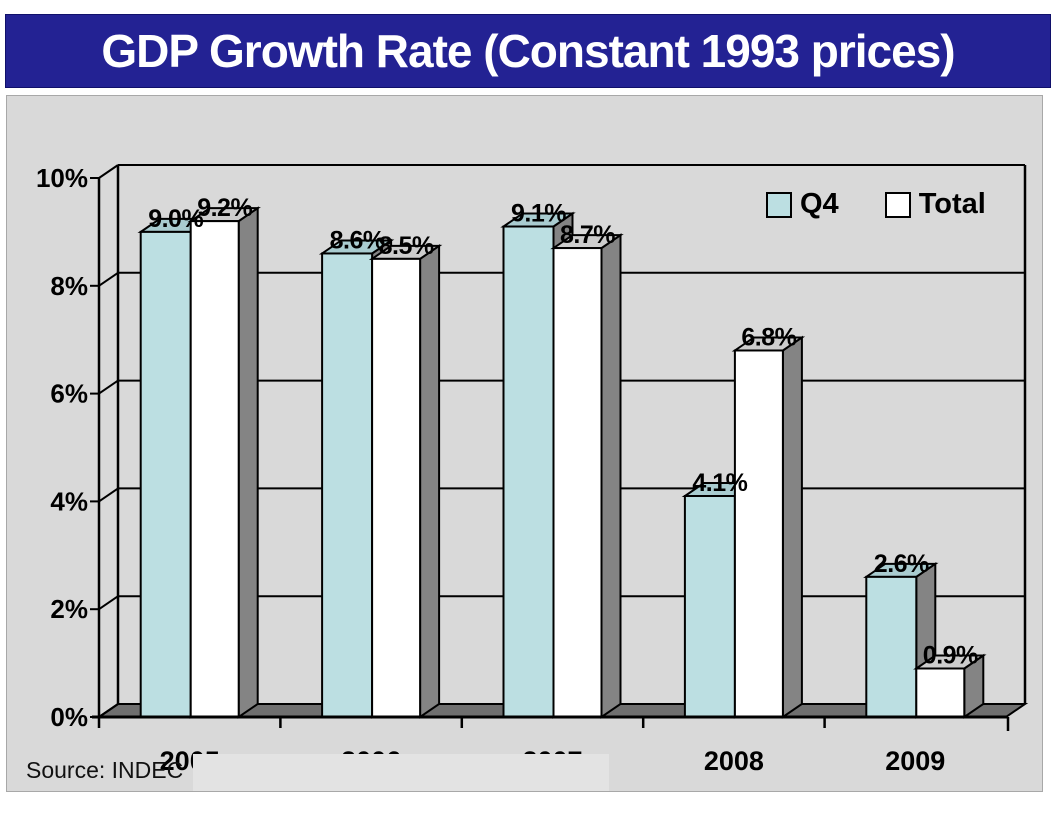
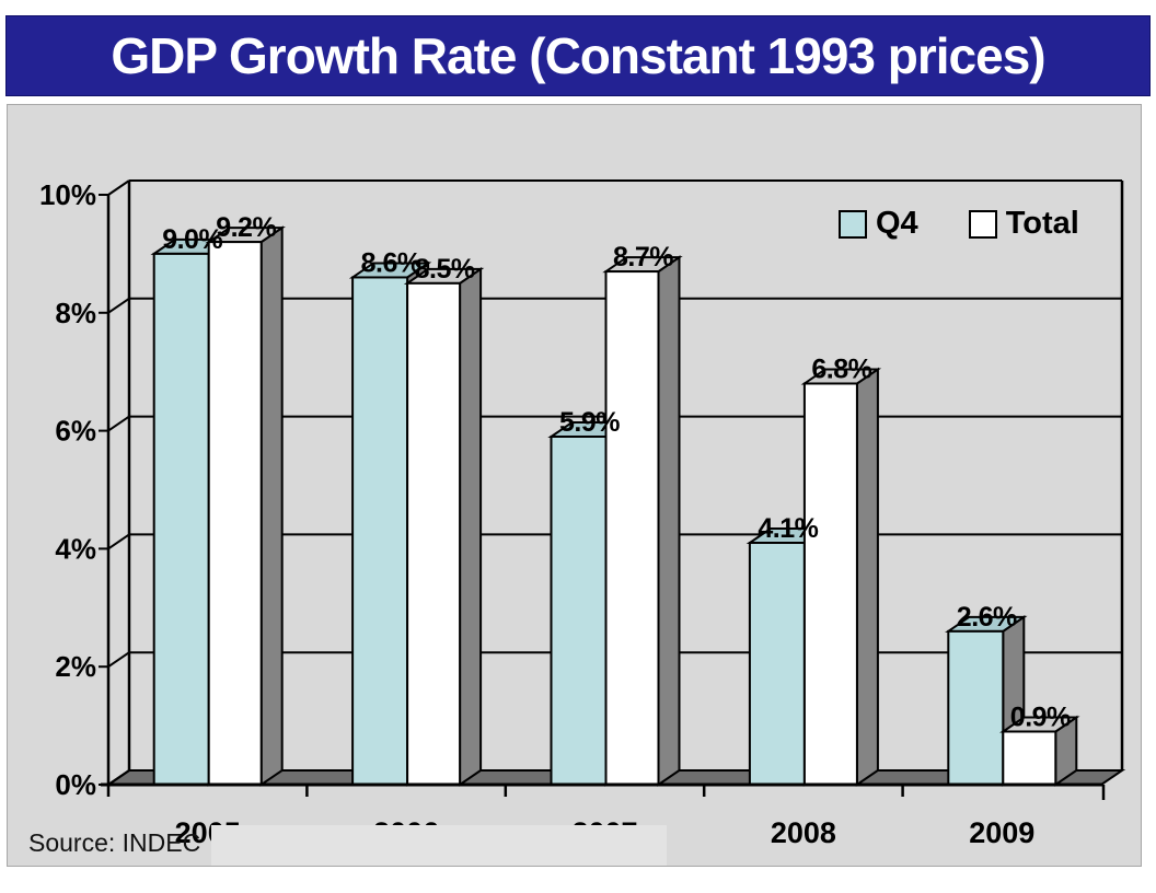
Q4/2007: 9.1% -> 5.9%
